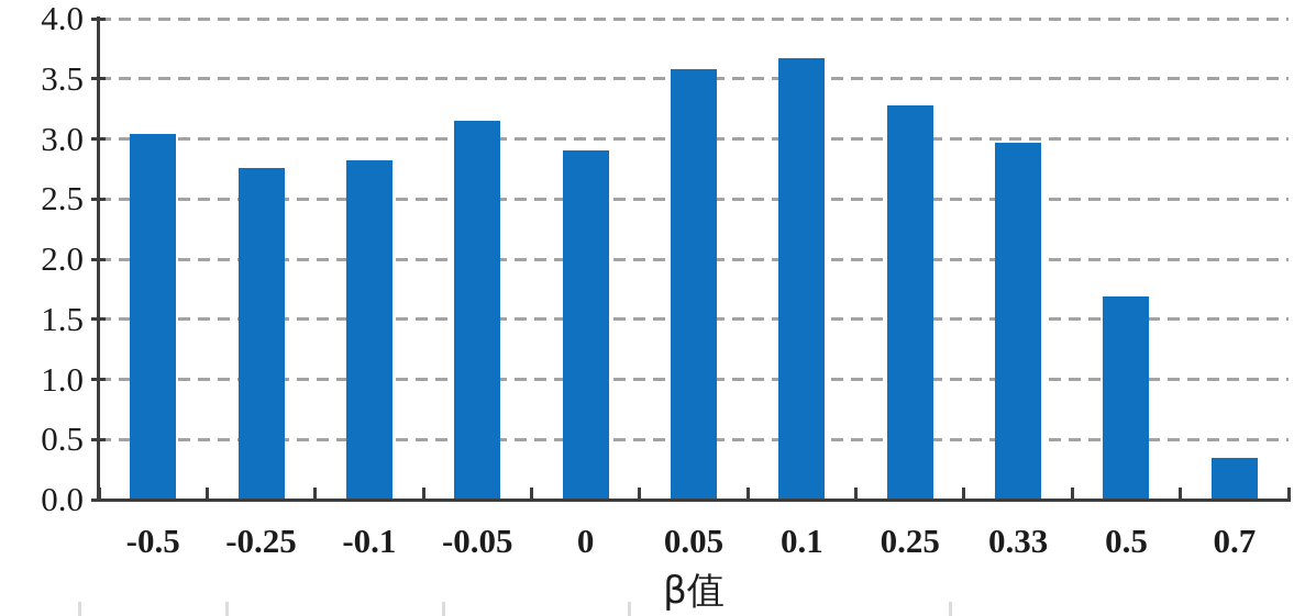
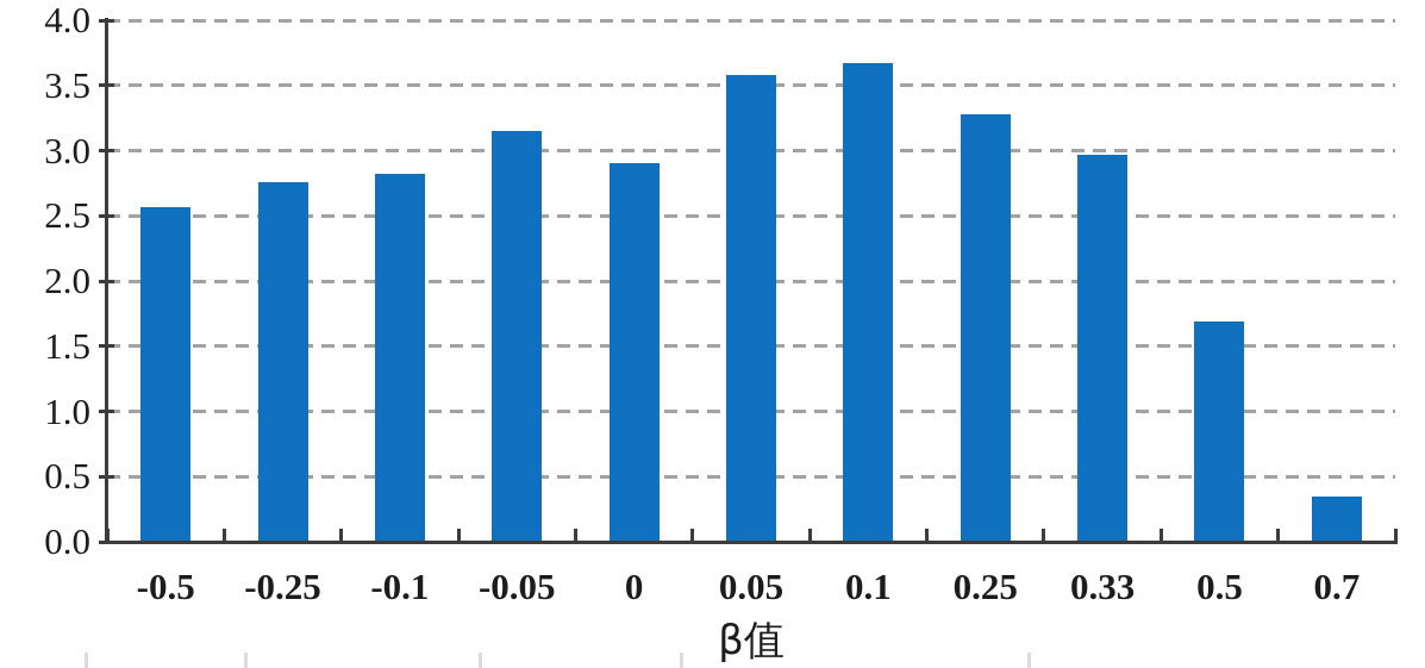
-0.5: 3.04 -> 2.57
